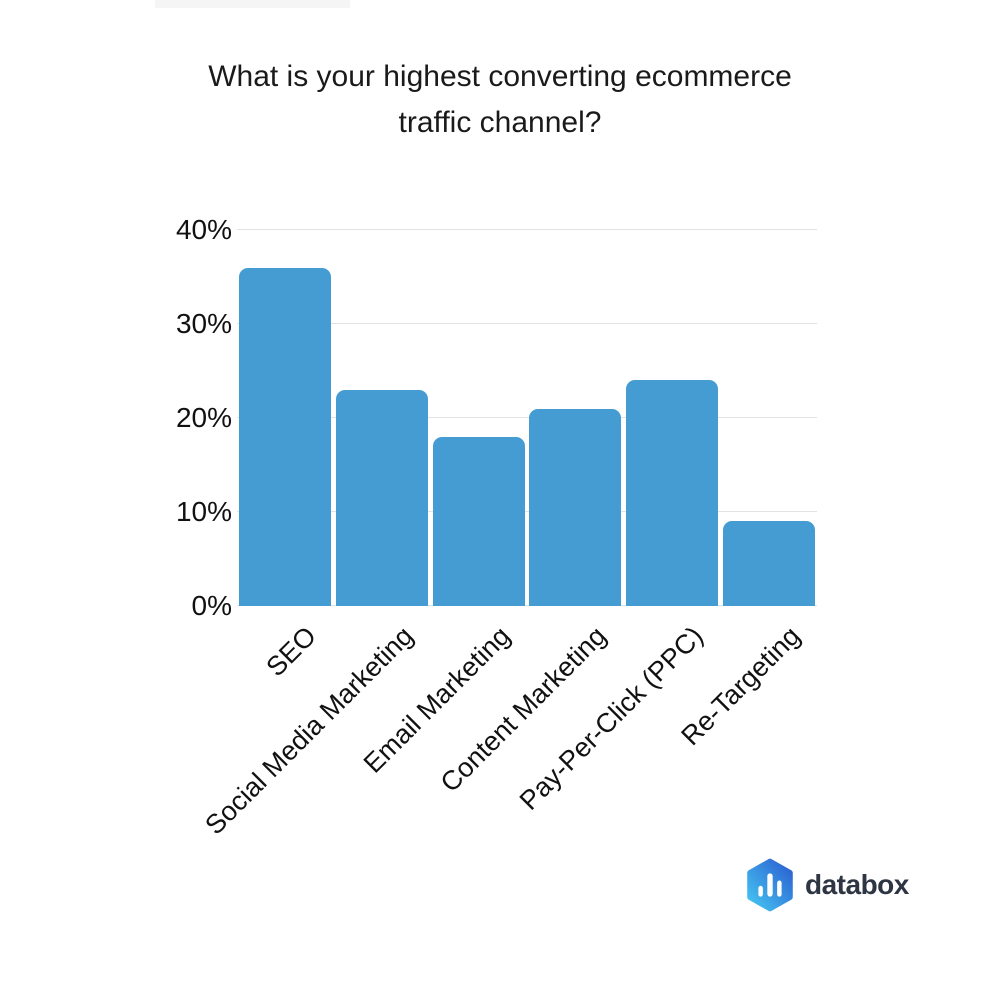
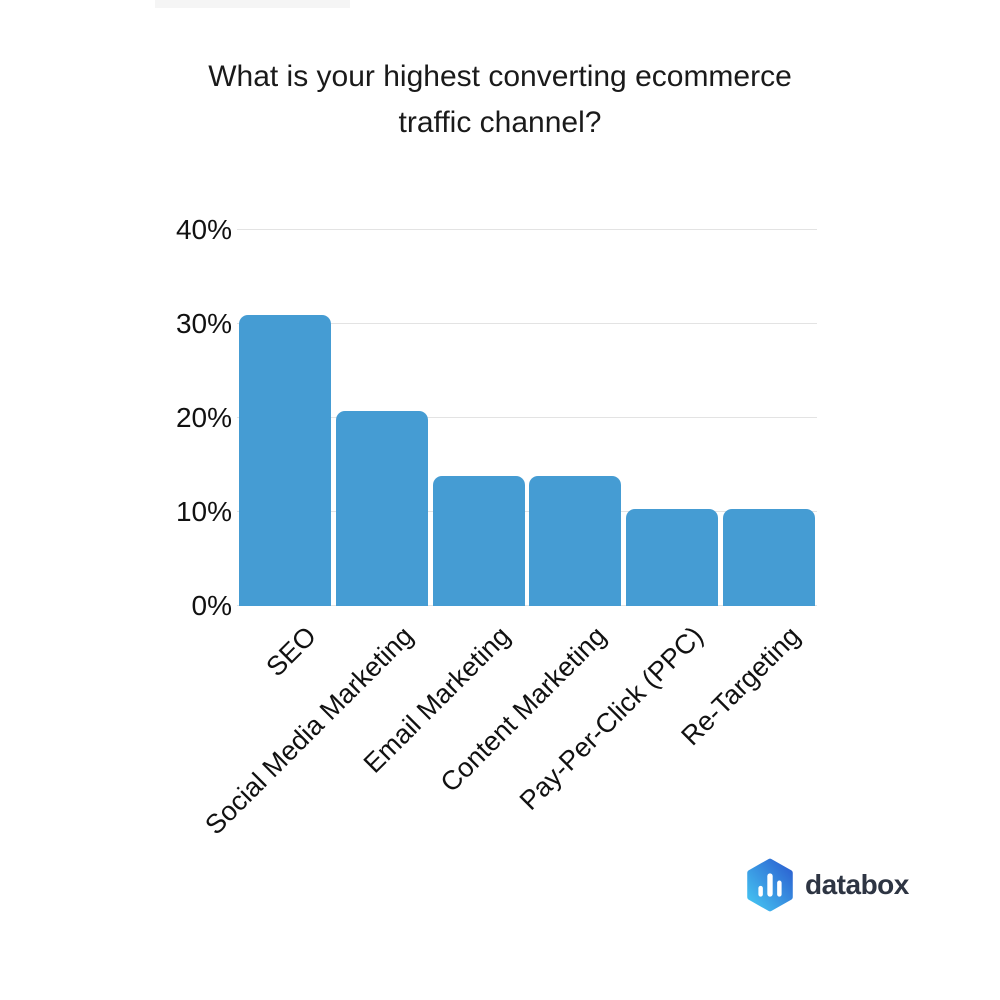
SEO: 36% -> 31%
Social Media Marketing: 23% -> 21%
Email Marketing: 18% -> 14%
Content Marketing: 21% -> 14%
Pay-Per-Click (PPC): 24% -> 10%
Re-Targeting: 9% -> 10%
